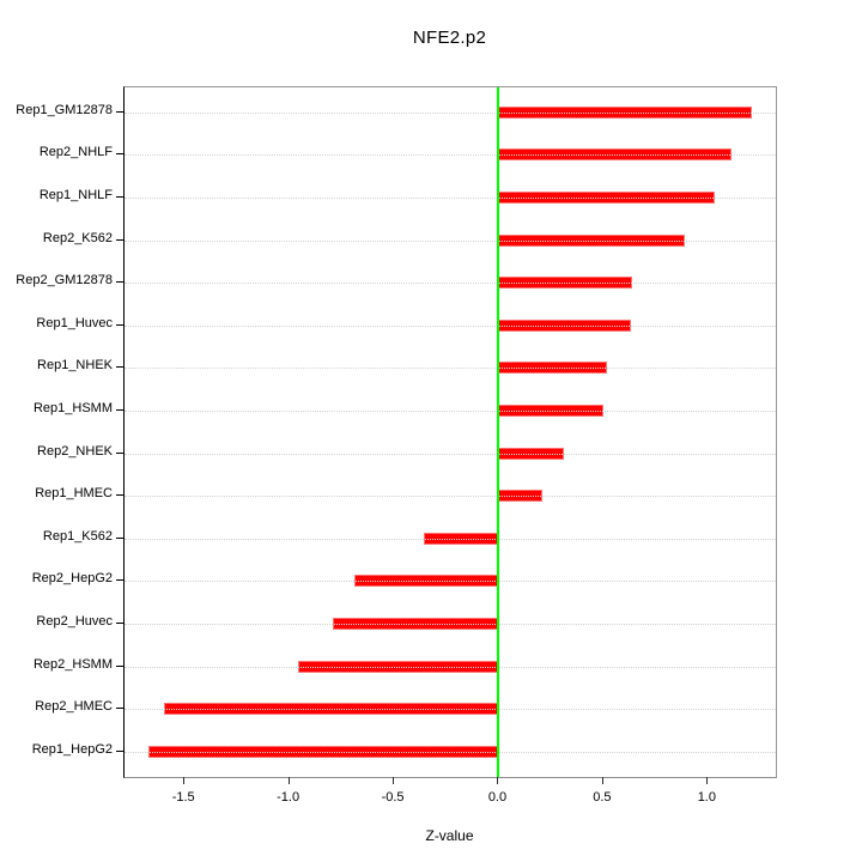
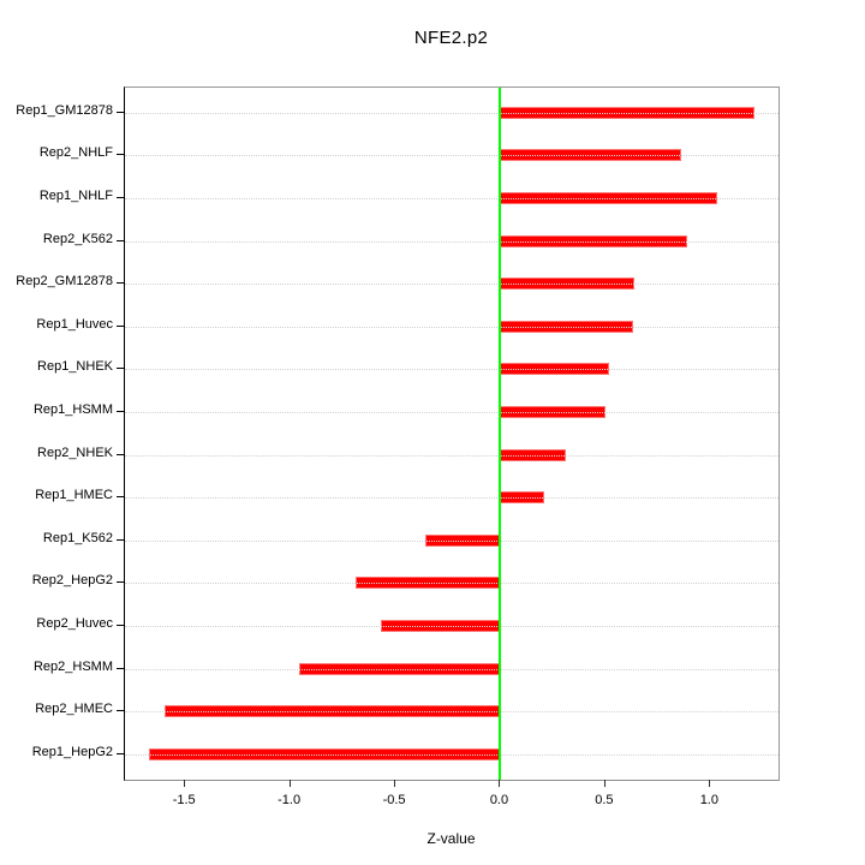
Rep2_NHLF: 1.11 -> 0.86
Rep2_Huvec: -0.79 -> -0.57
